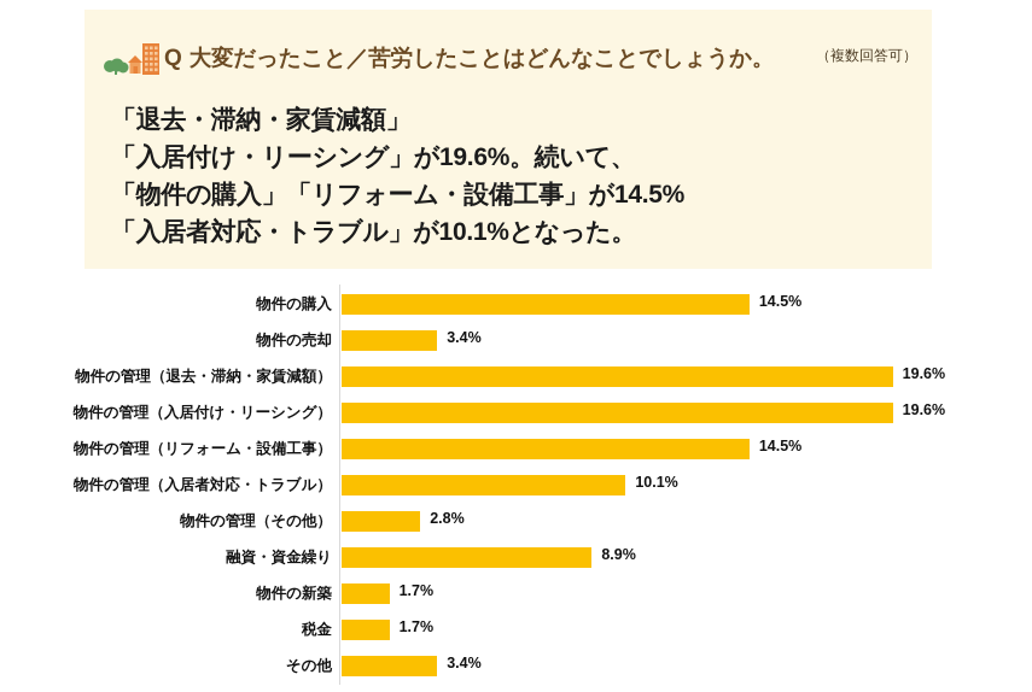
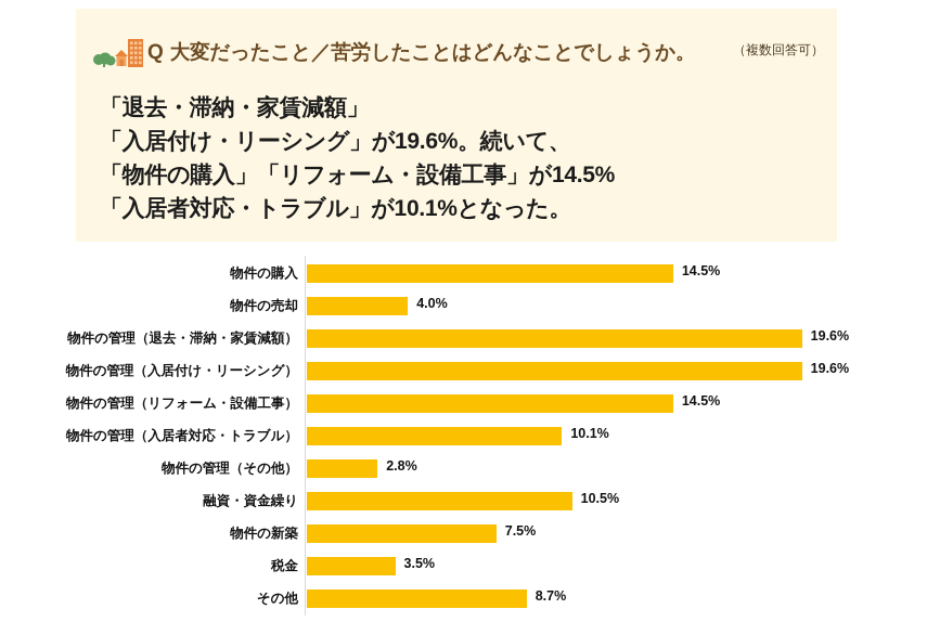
物件の売却: 3.4% -> 4.0%
融資・資金繰り: 8.9% -> 10.5%
物件の新築: 1.7% -> 7.5%
税金: 1.7% -> 3.5%
その他: 3.4% -> 8.7%
